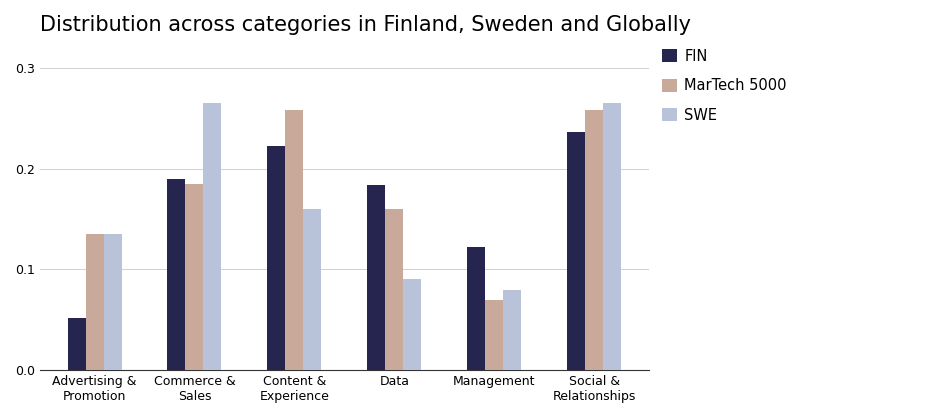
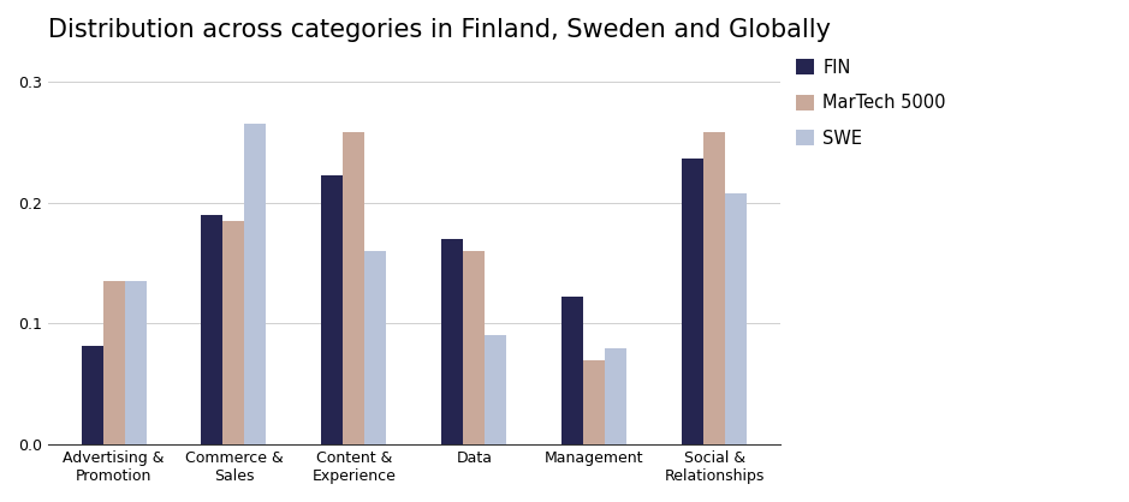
FIN/Advertising & Promotion: 0.052 -> 0.082
FIN/Data: 0.184 -> 0.170
SWE/Social & Relationships: 0.265 -> 0.208
